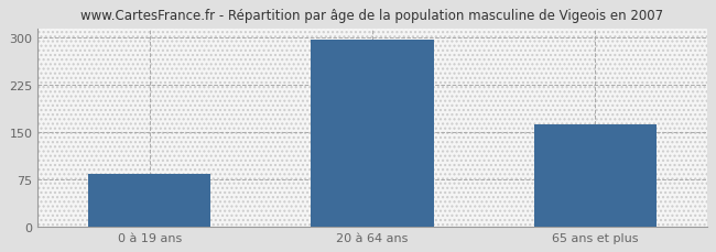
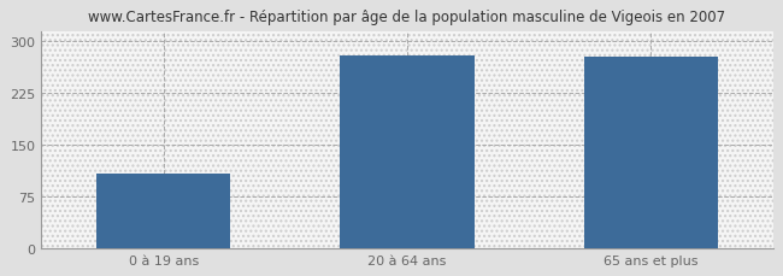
0 à 19 ans: 83 -> 108
20 à 64 ans: 297 -> 280
65 ans et plus: 163 -> 278
